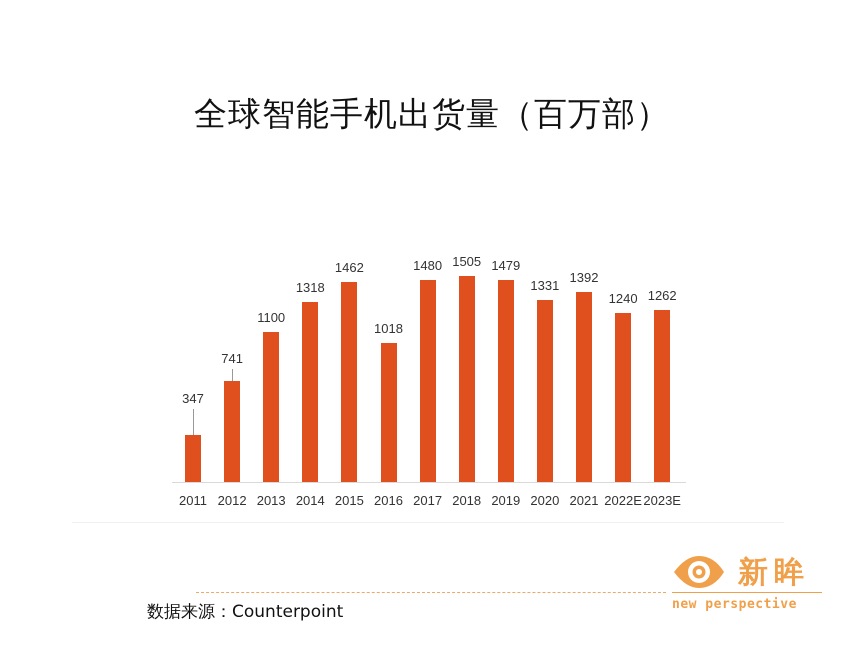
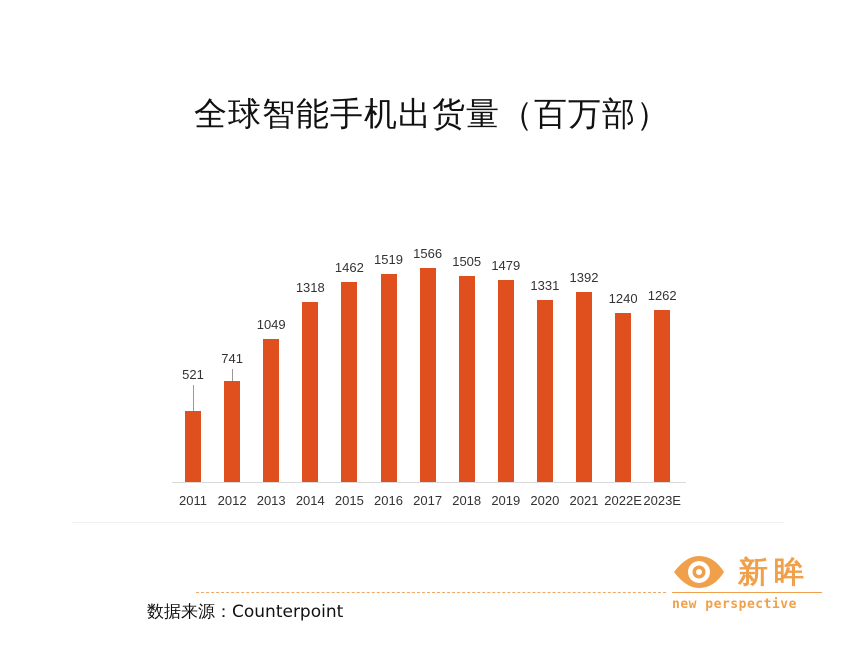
2011: 347 -> 521
2013: 1100 -> 1049
2016: 1018 -> 1519
2017: 1480 -> 1566
